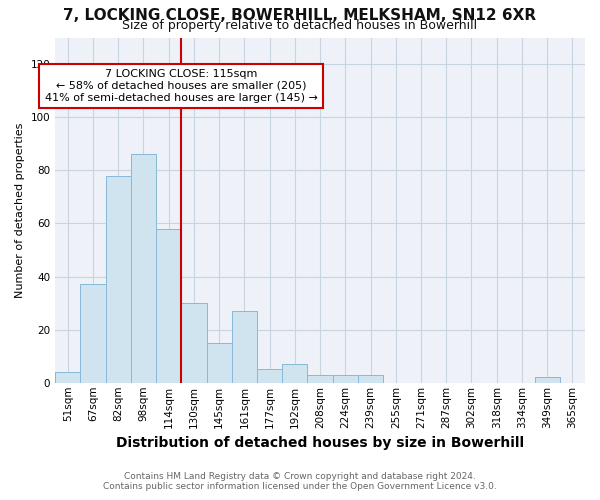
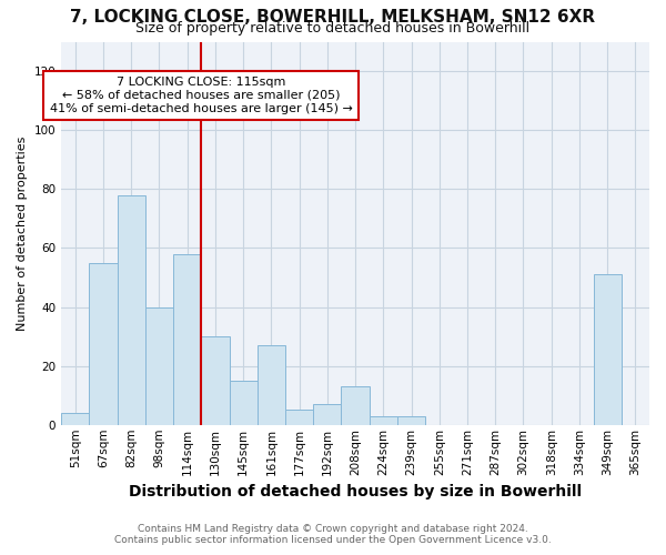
67sqm: 37 -> 55
98sqm: 86 -> 40
208sqm: 3 -> 13
349sqm: 2 -> 51
